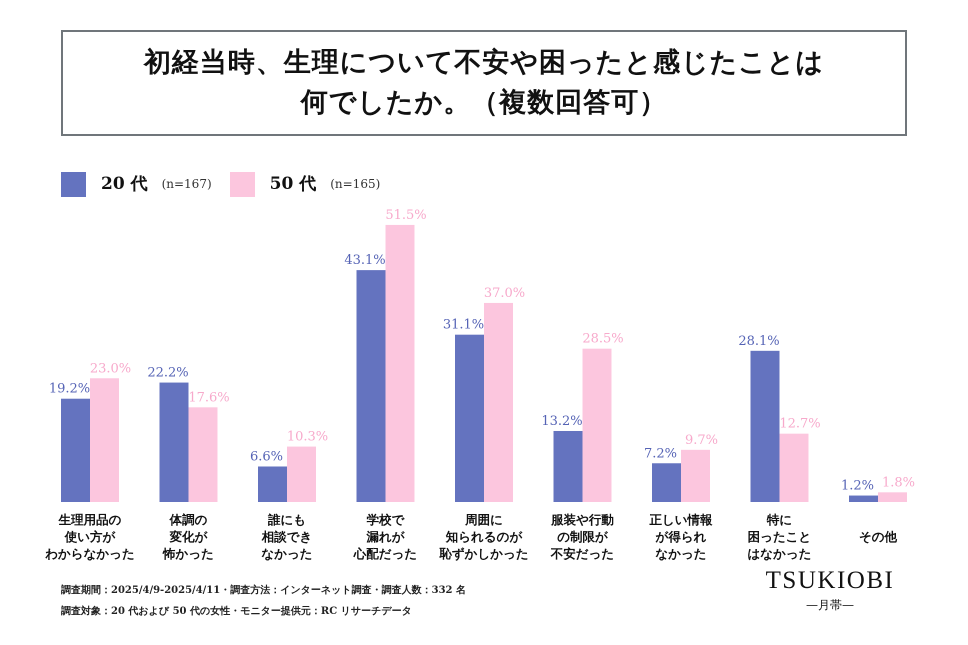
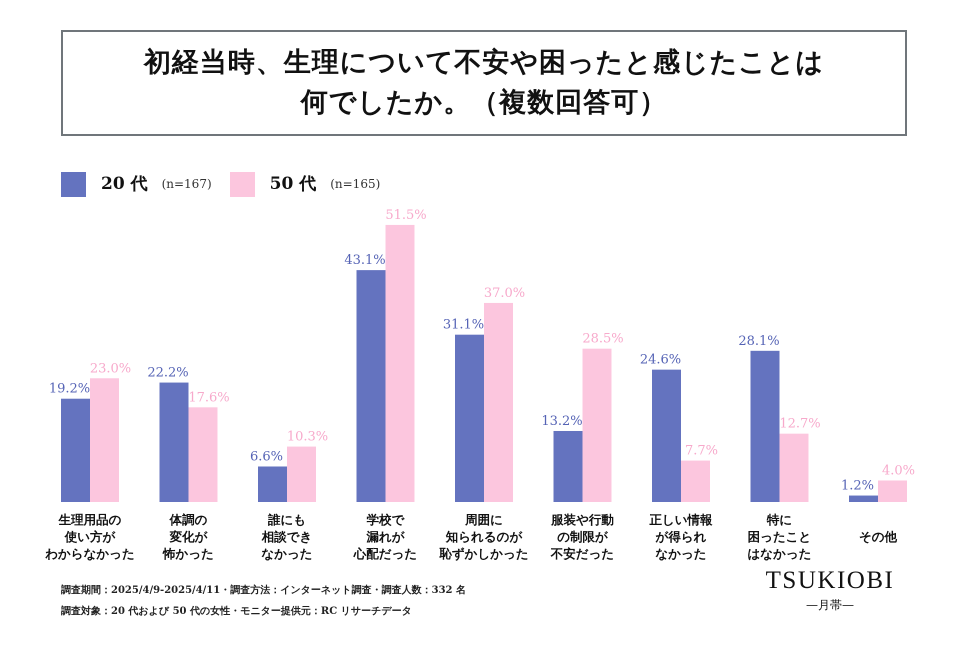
20 代 (n=167)/正しい情報 が得られ なかった: 7.2% -> 24.6%
50 代 (n=165)/正しい情報 が得られ なかった: 9.7% -> 7.7%
50 代 (n=165)/その他: 1.8% -> 4.0%
